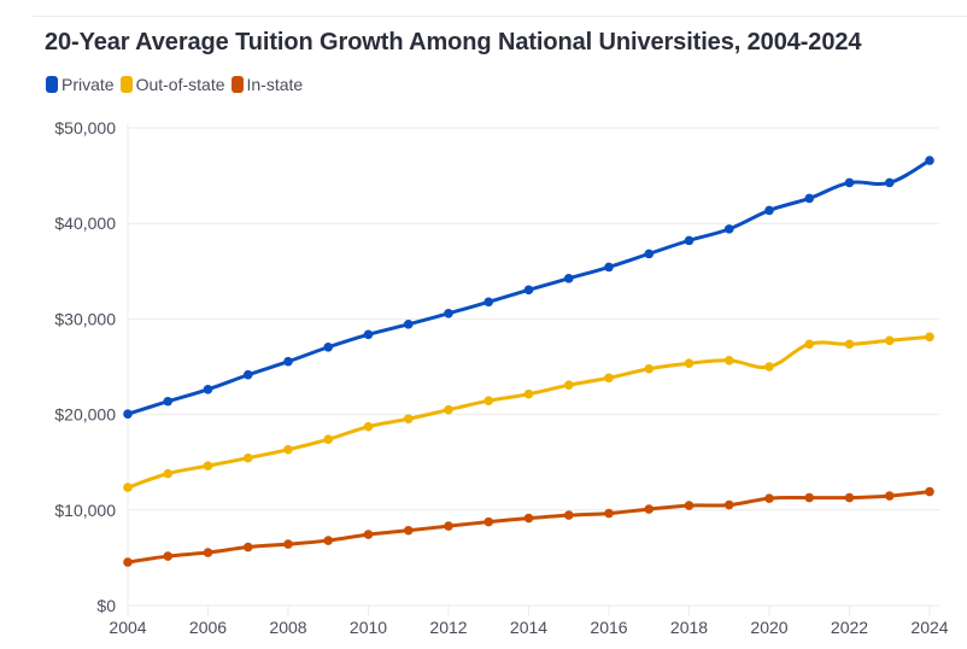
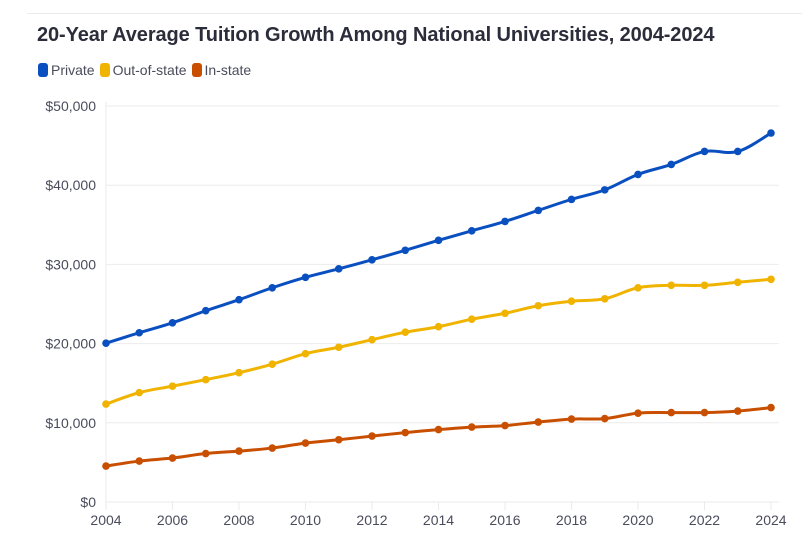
Out-of-state/2020: $25000 -> $27000
